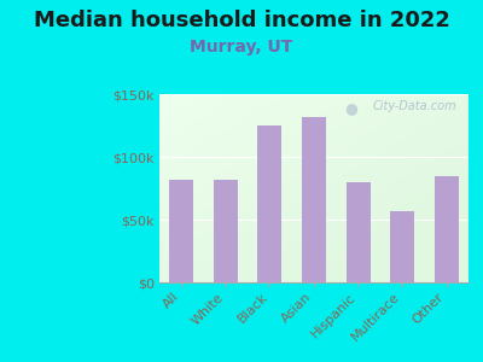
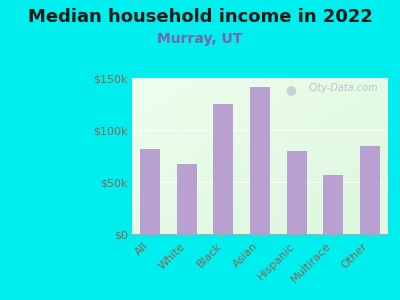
White: $82k -> $67k
Asian: $132k -> $141k
